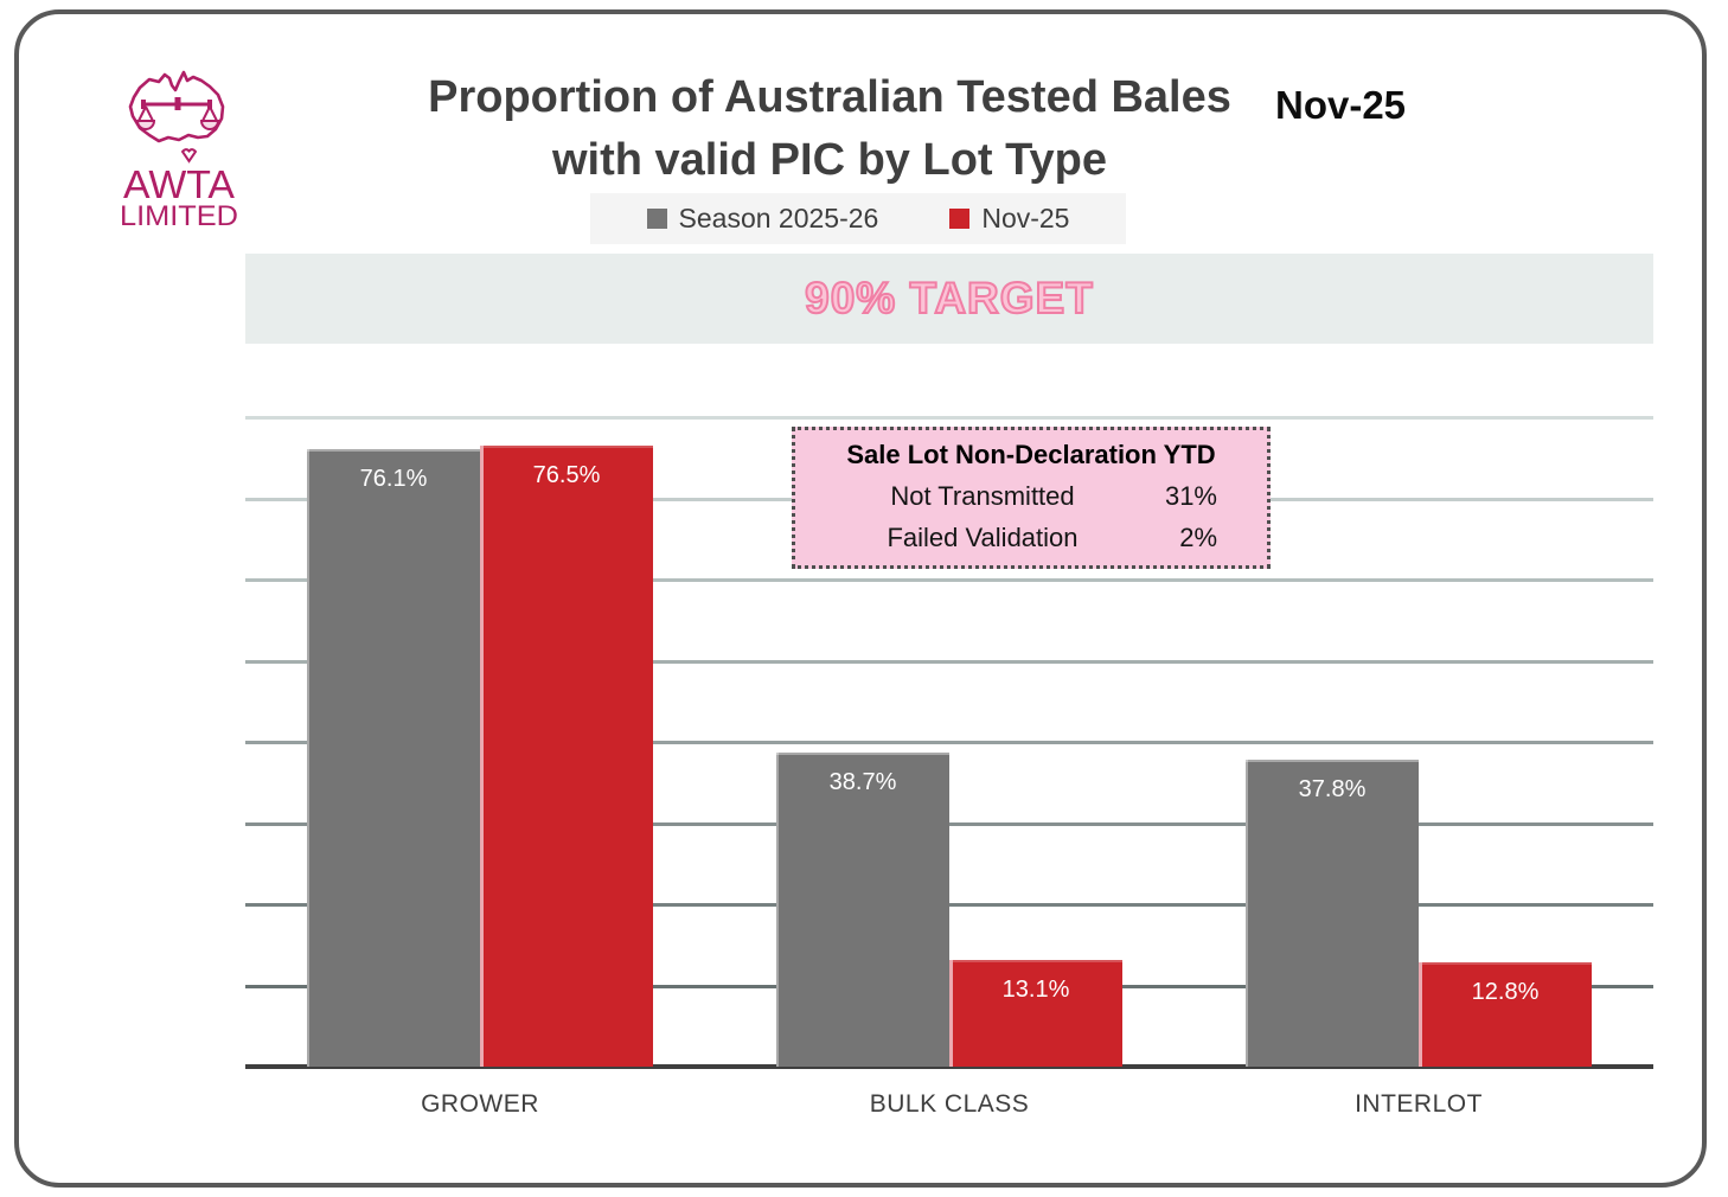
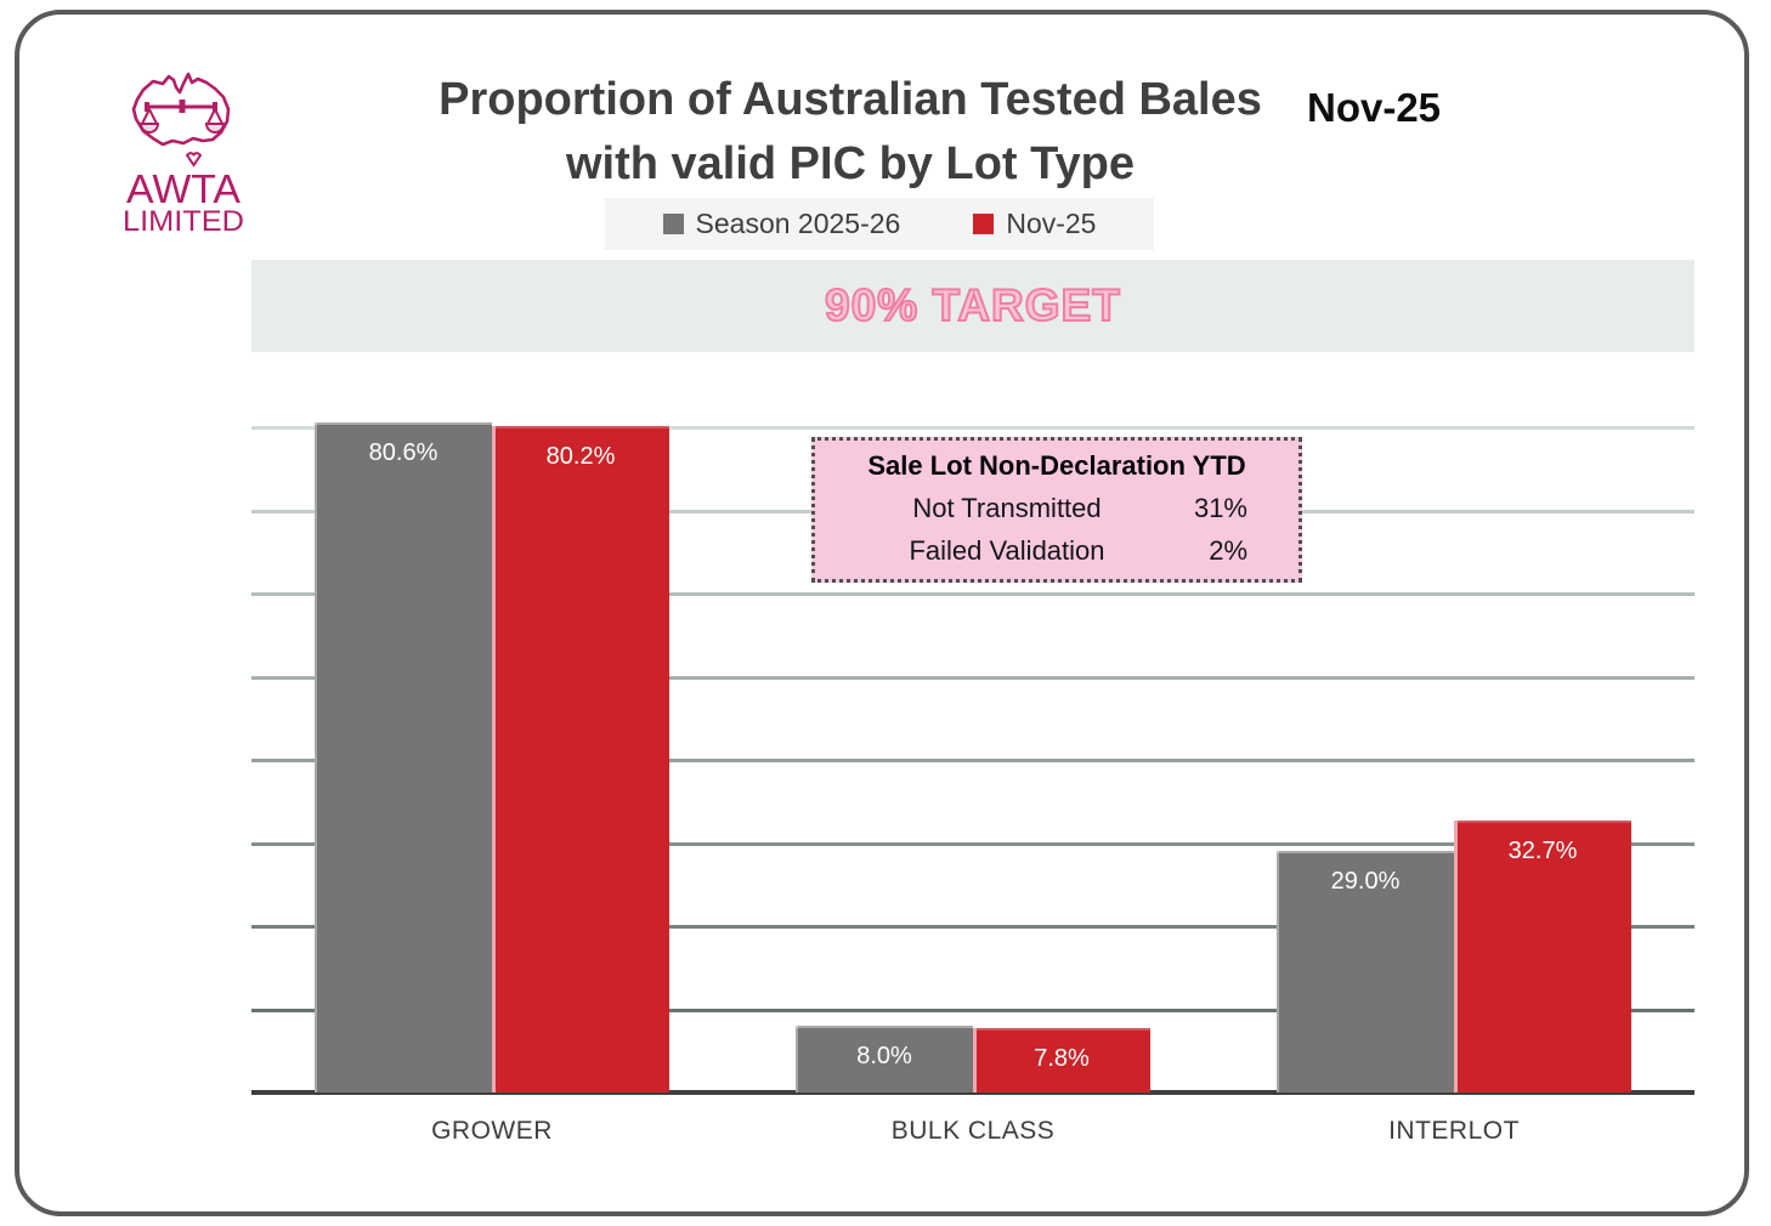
Season 2025-26/GROWER: 76.1% -> 80.6%
Nov-25/GROWER: 76.5% -> 80.2%
Season 2025-26/BULK CLASS: 38.7% -> 8.0%
Nov-25/BULK CLASS: 13.1% -> 7.8%
Season 2025-26/INTERLOT: 37.8% -> 29.0%
Nov-25/INTERLOT: 12.8% -> 32.7%
